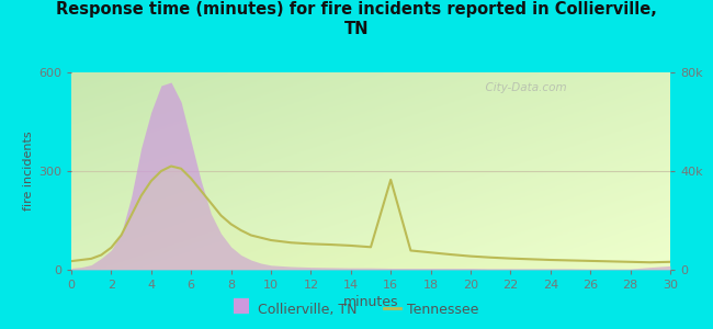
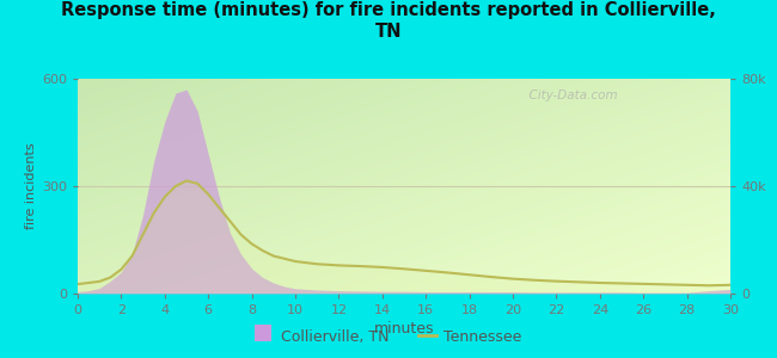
Tennessee/16: 36.5k -> 8.5k
